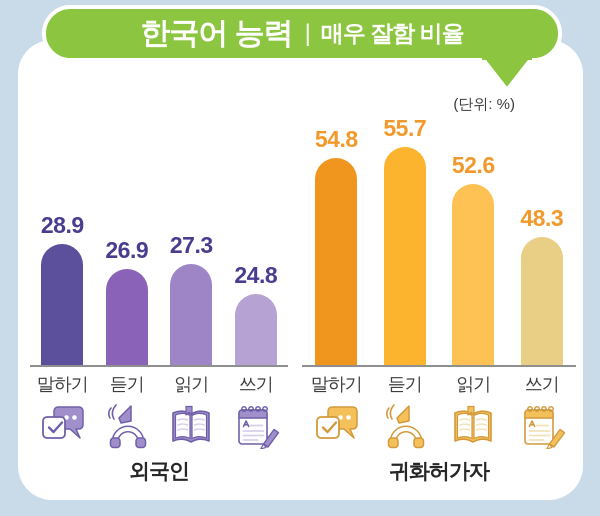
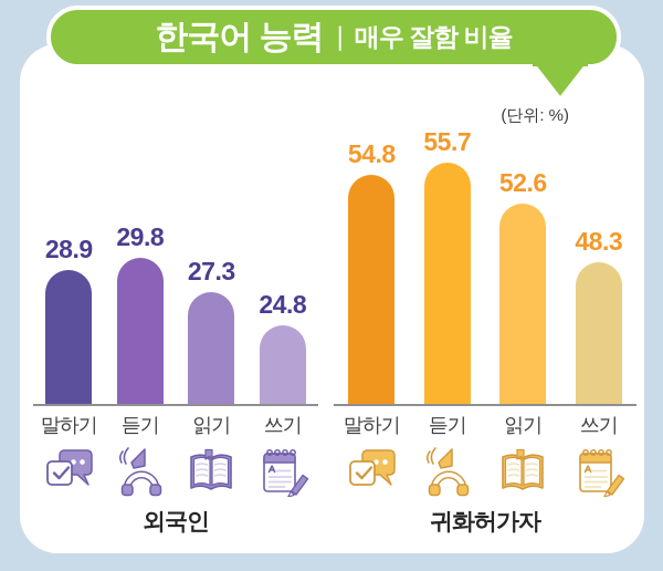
외국인/듣기: 26.9 -> 29.8
